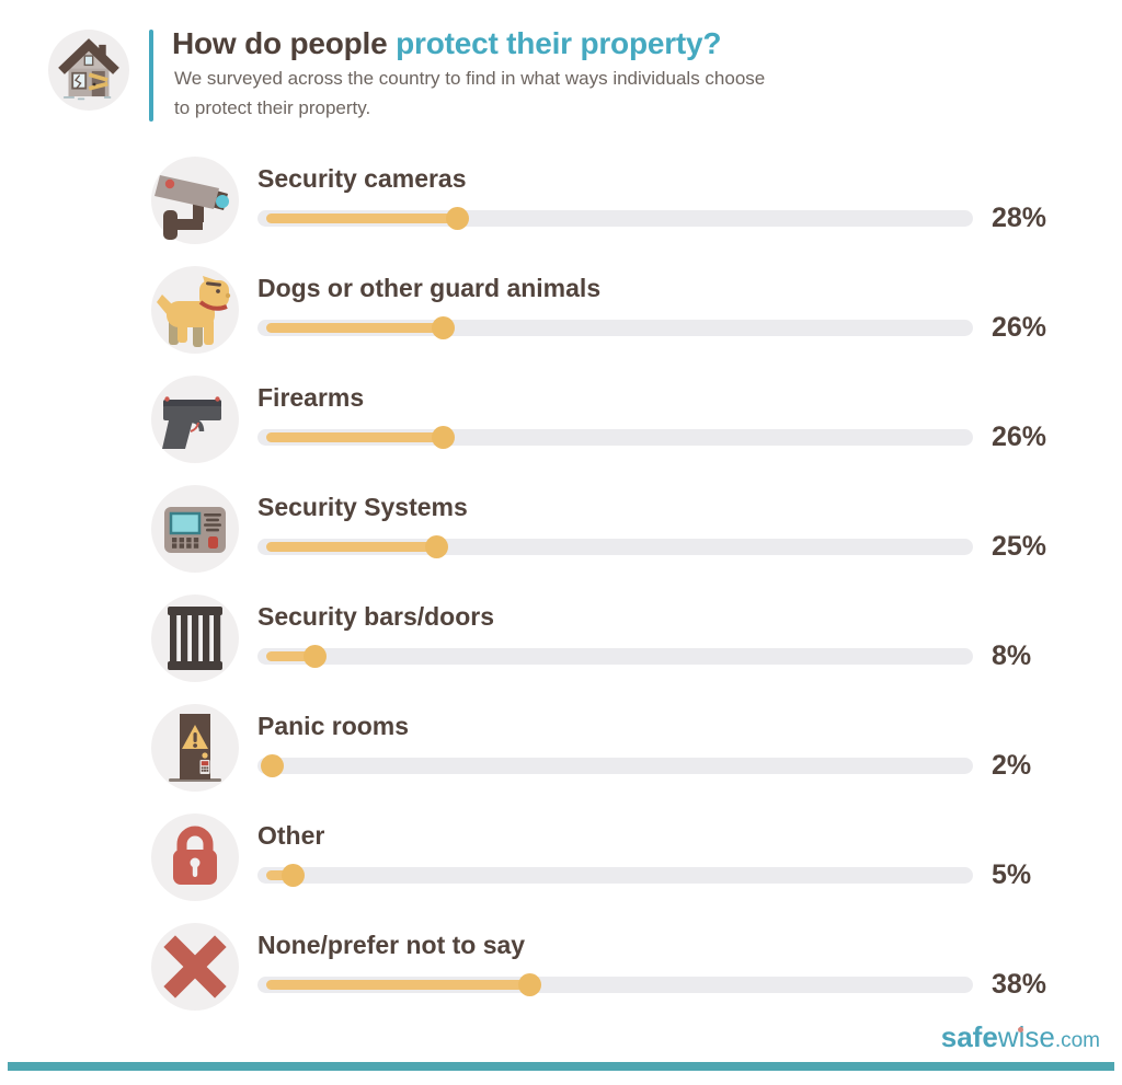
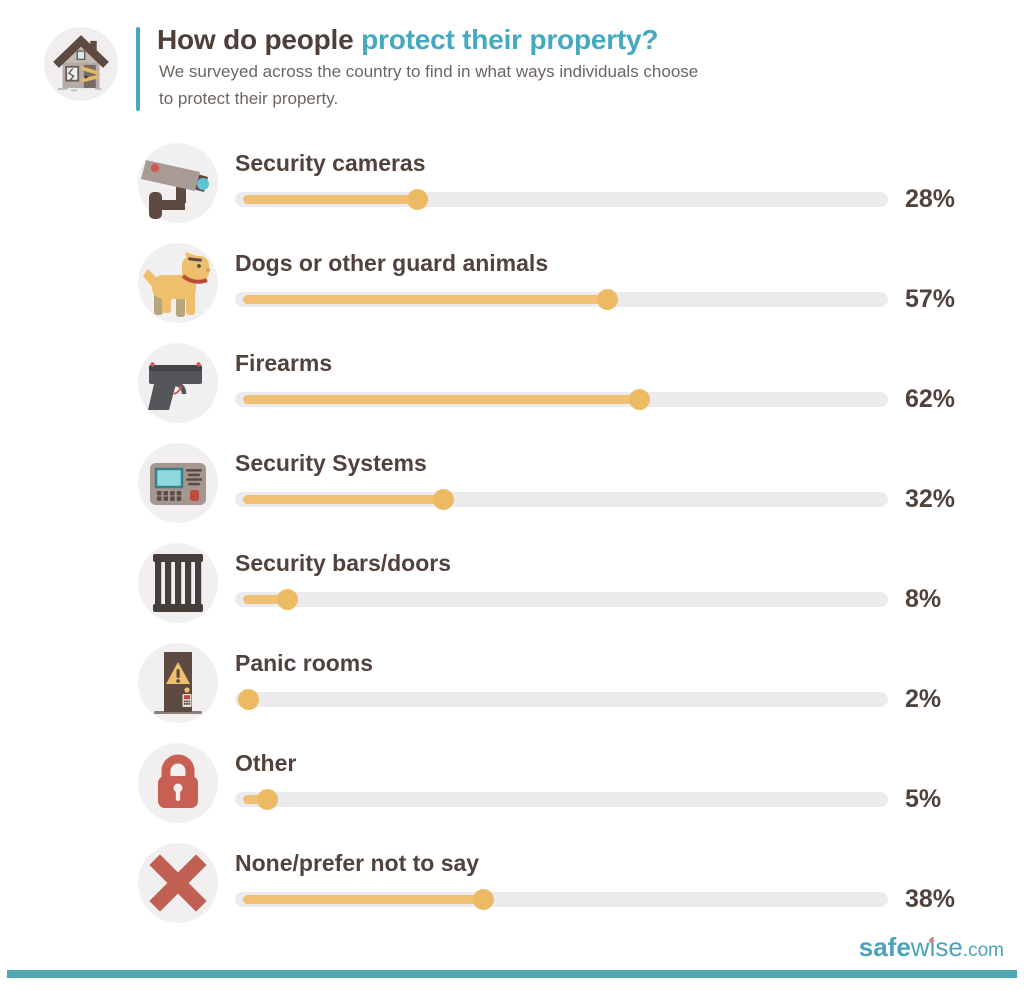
Dogs or other guard animals: 26% -> 57%
Firearms: 26% -> 62%
Security Systems: 25% -> 32%
